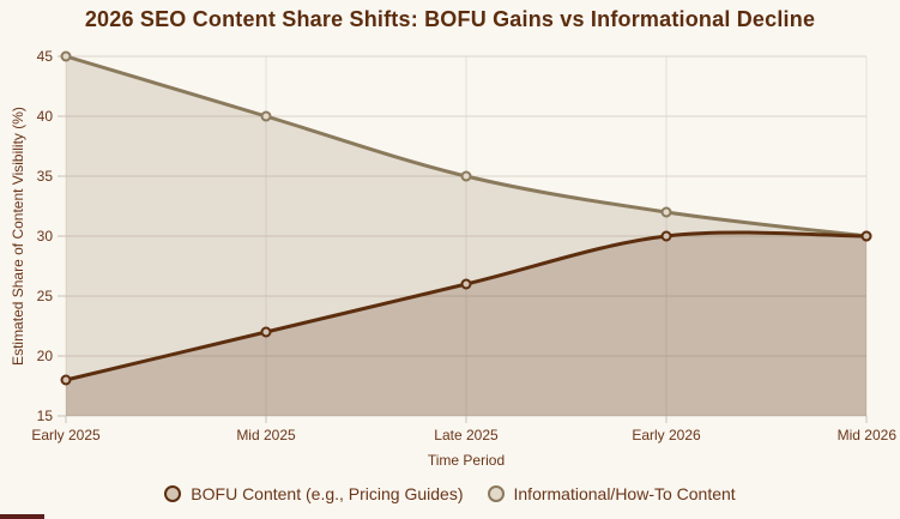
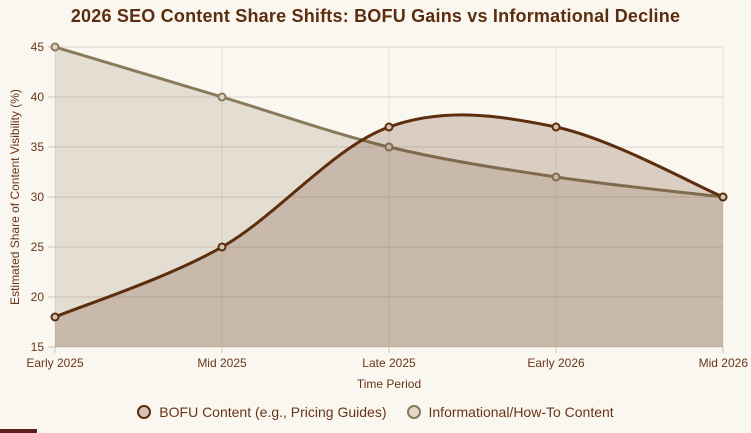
BOFU Content (e.g., Pricing Guides)/Mid 2025: 22 -> 25
BOFU Content (e.g., Pricing Guides)/Late 2025: 26 -> 37
BOFU Content (e.g., Pricing Guides)/Early 2026: 30 -> 37
